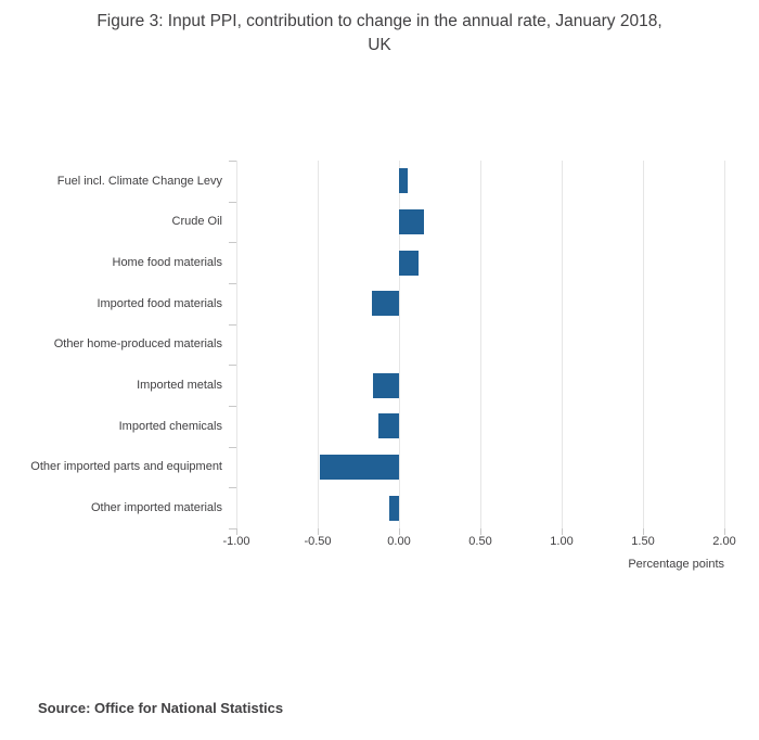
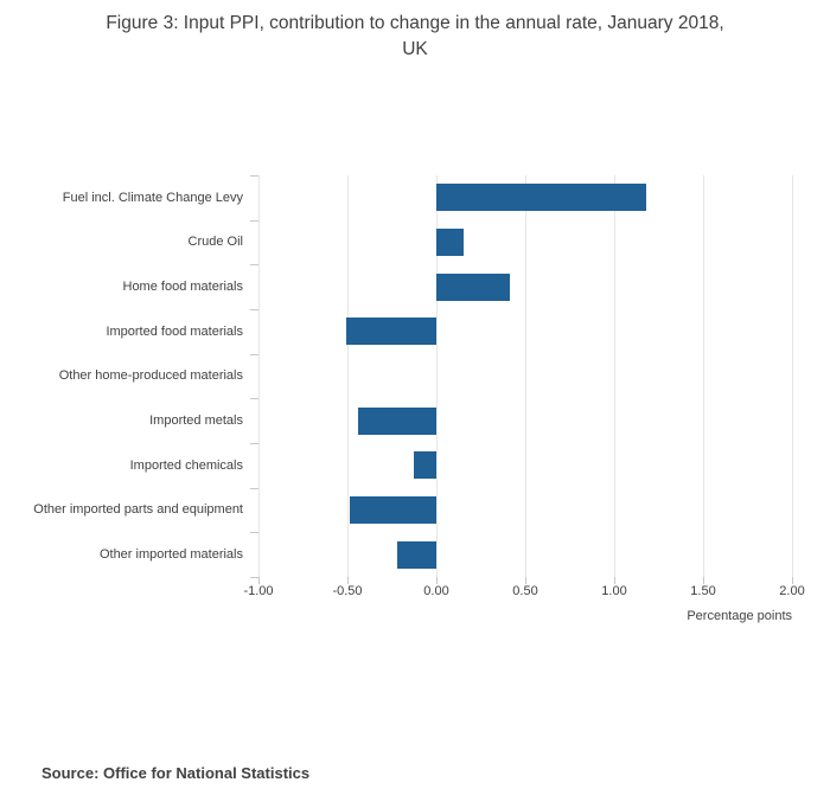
Fuel incl. Climate Change Levy: 0.05 -> 1.18
Home food materials: 0.12 -> 0.41
Imported food materials: -0.17 -> -0.51
Imported metals: -0.16 -> -0.44
Other imported materials: -0.06 -> -0.22
